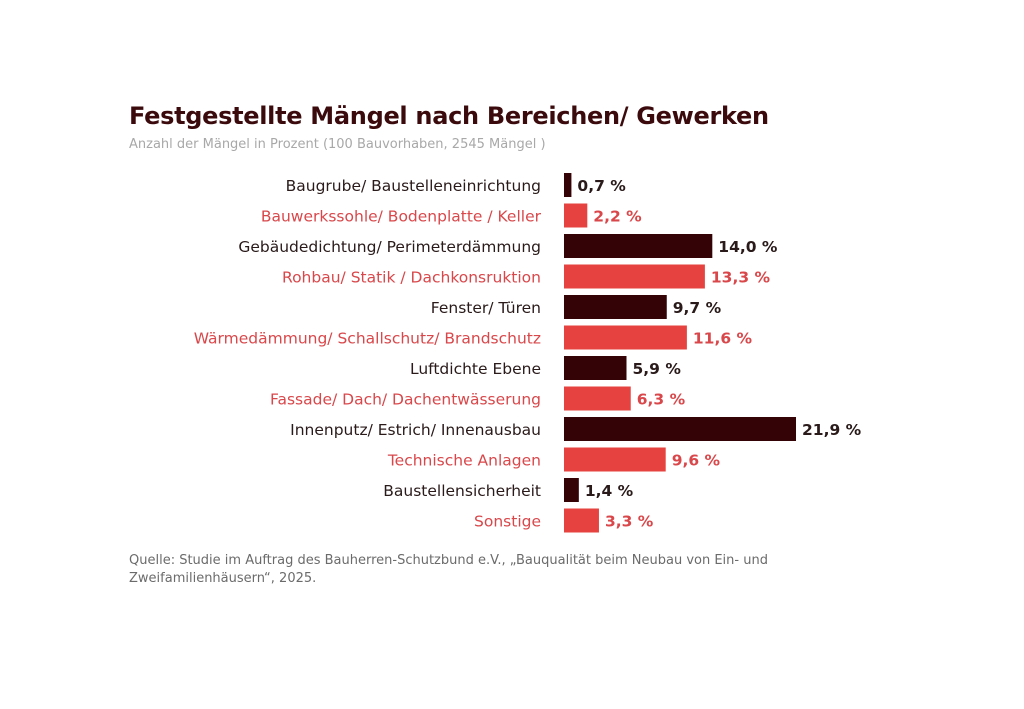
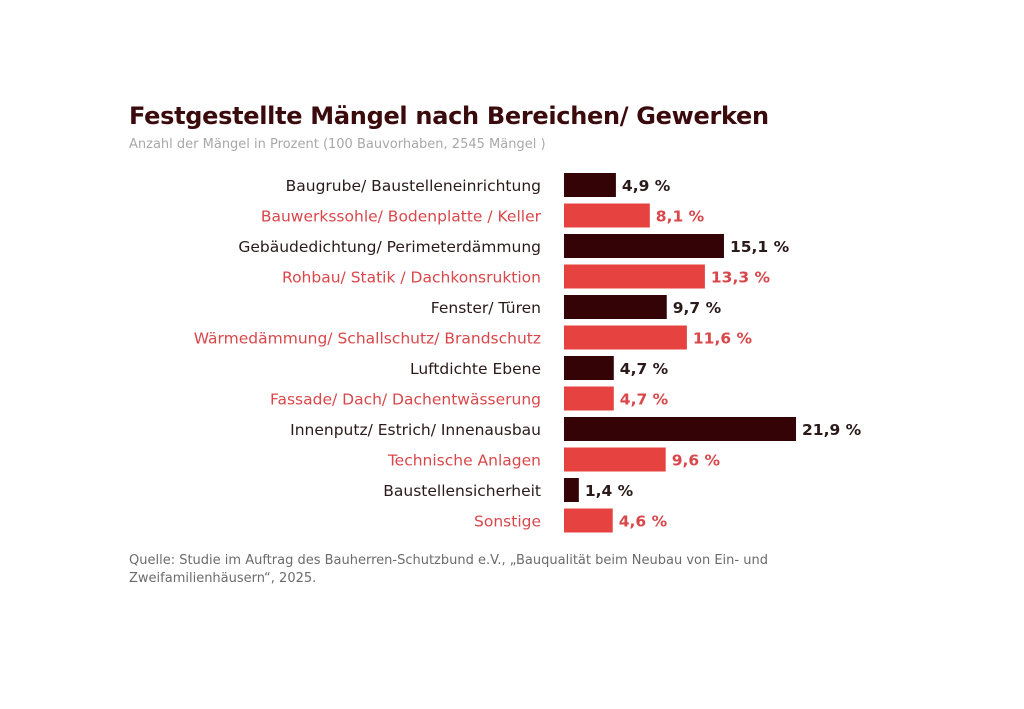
Baugrube/ Baustelleneinrichtung: 0,7 -> 4,9
Bauwerkssohle/ Bodenplatte / Keller: 2,2 -> 8,1
Gebäudedichtung/ Perimeterdämmung: 14,0 -> 15,1
Luftdichte Ebene: 5,9 -> 4,7
Fassade/ Dach/ Dachentwässerung: 6,3 -> 4,7
Sonstige: 3,3 -> 4,6
